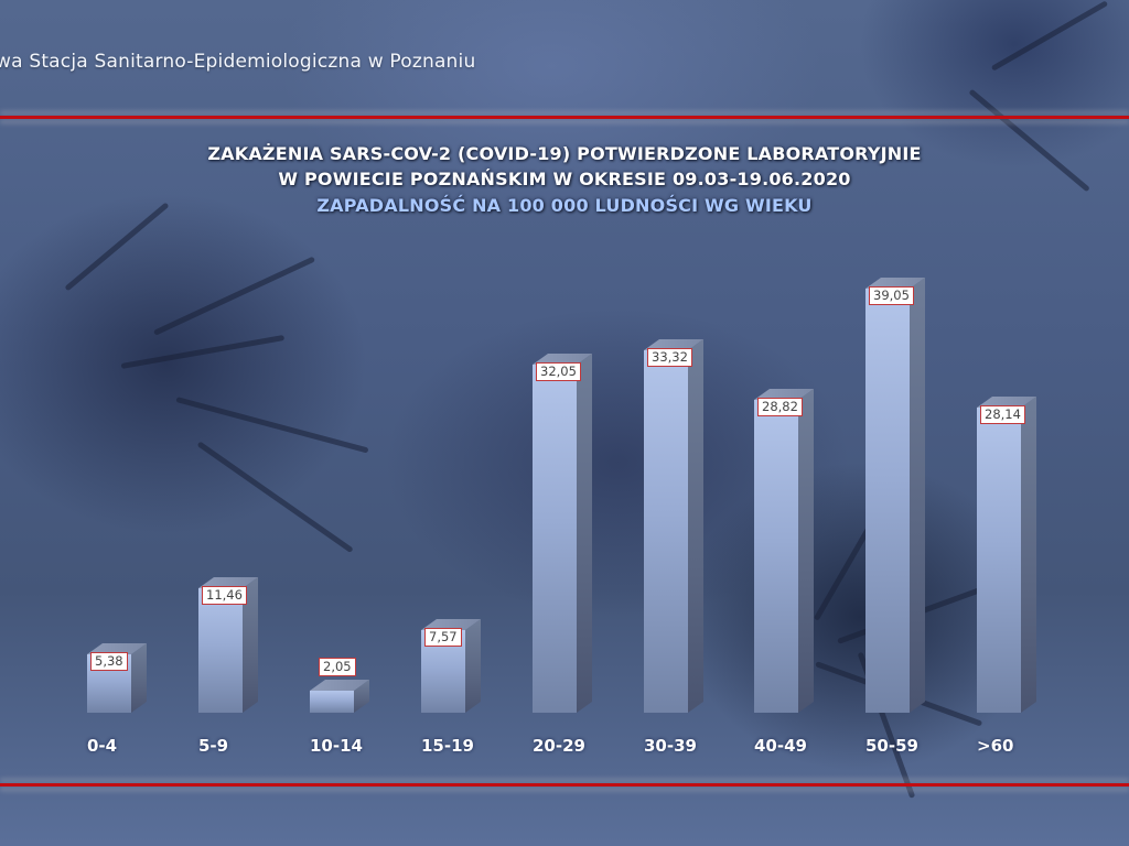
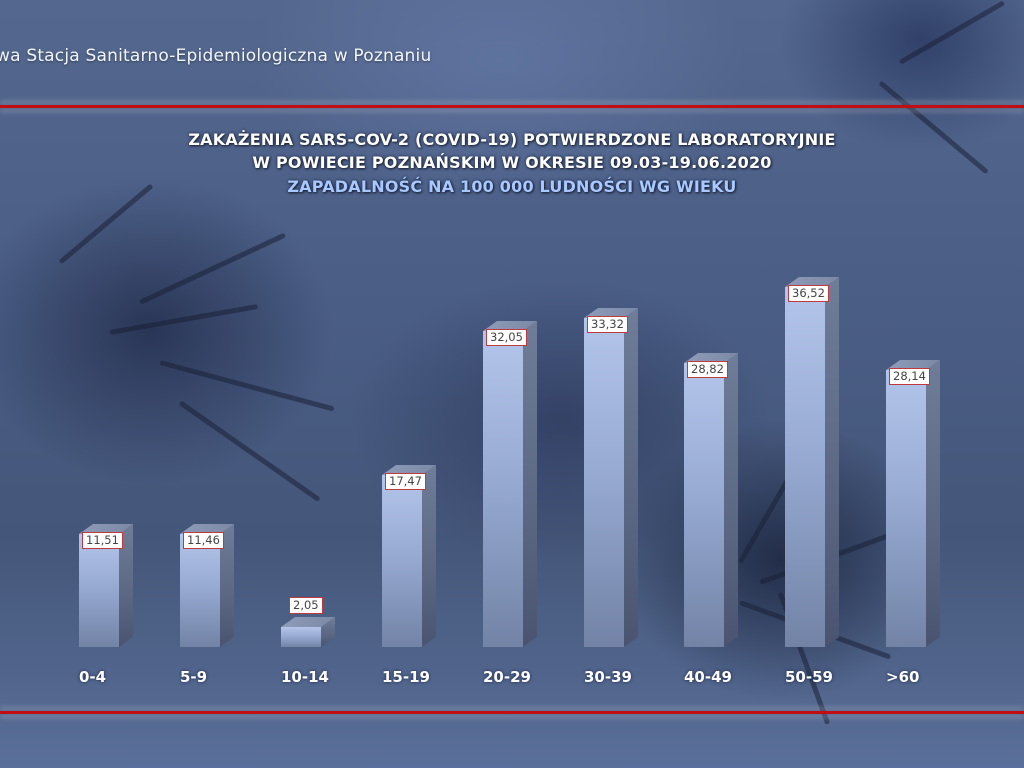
0-4: 5,38 -> 11,51
15-19: 7,57 -> 17,47
50-59: 39,05 -> 36,52
